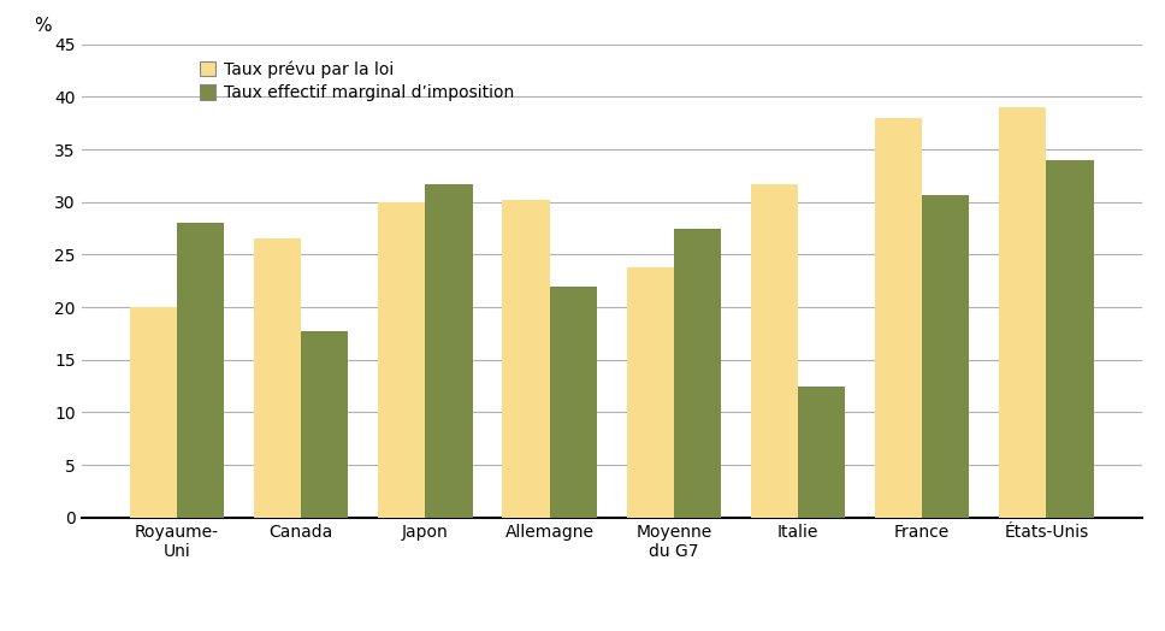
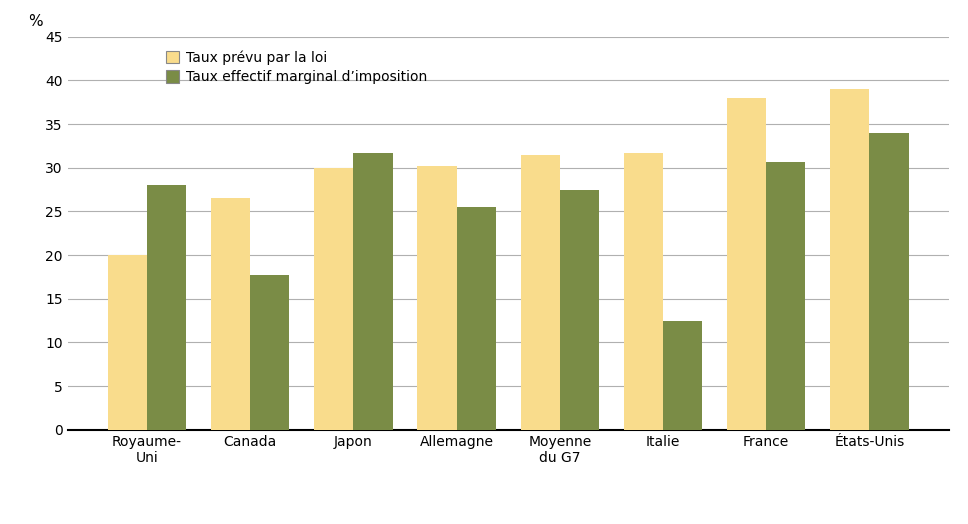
Taux effectif marginal d’imposition/Allemagne: 22.0 -> 25.5
Taux prévu par la loi/Moyenne du G7: 23.8 -> 31.5
